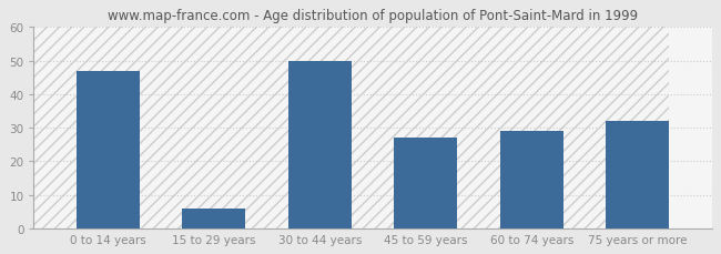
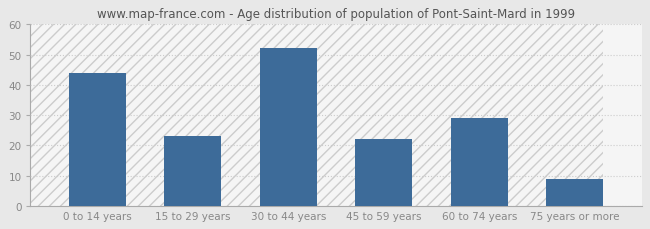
0 to 14 years: 47 -> 44
15 to 29 years: 6 -> 23
30 to 44 years: 50 -> 52
45 to 59 years: 27 -> 22
75 years or more: 32 -> 9
